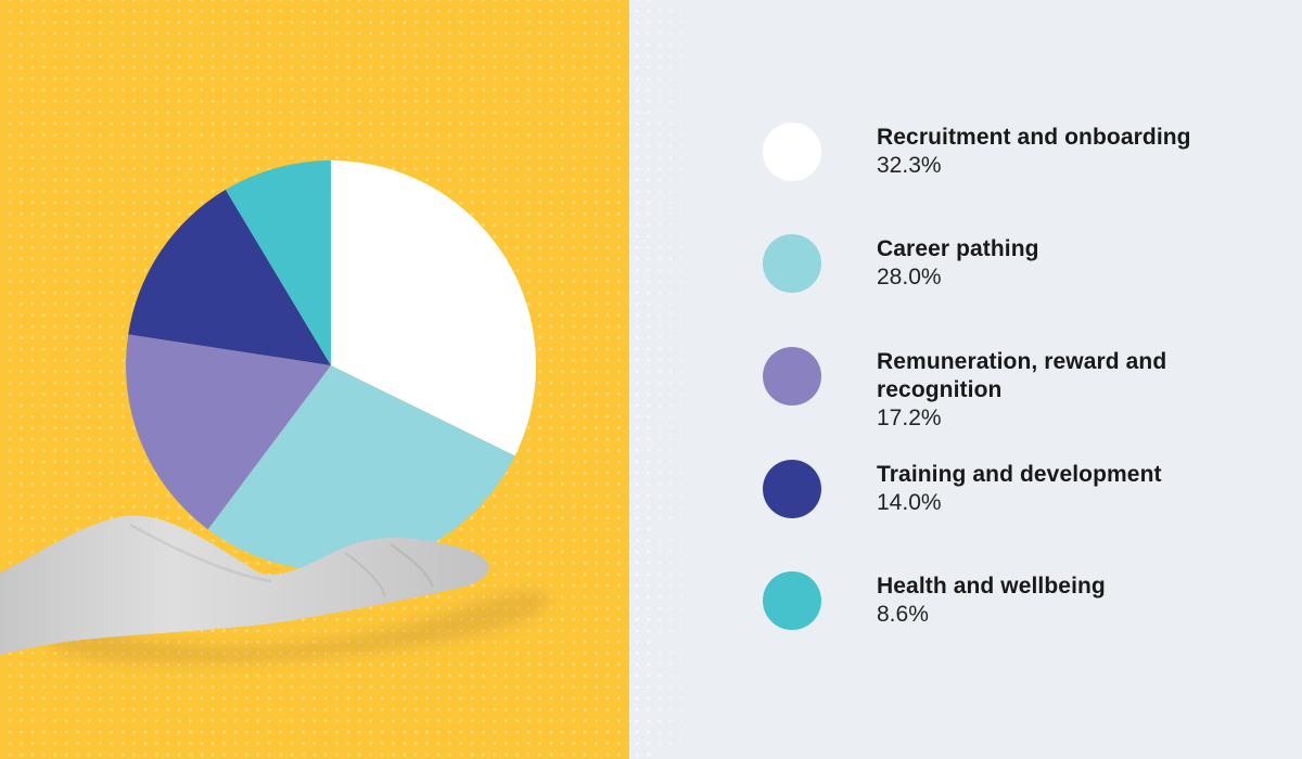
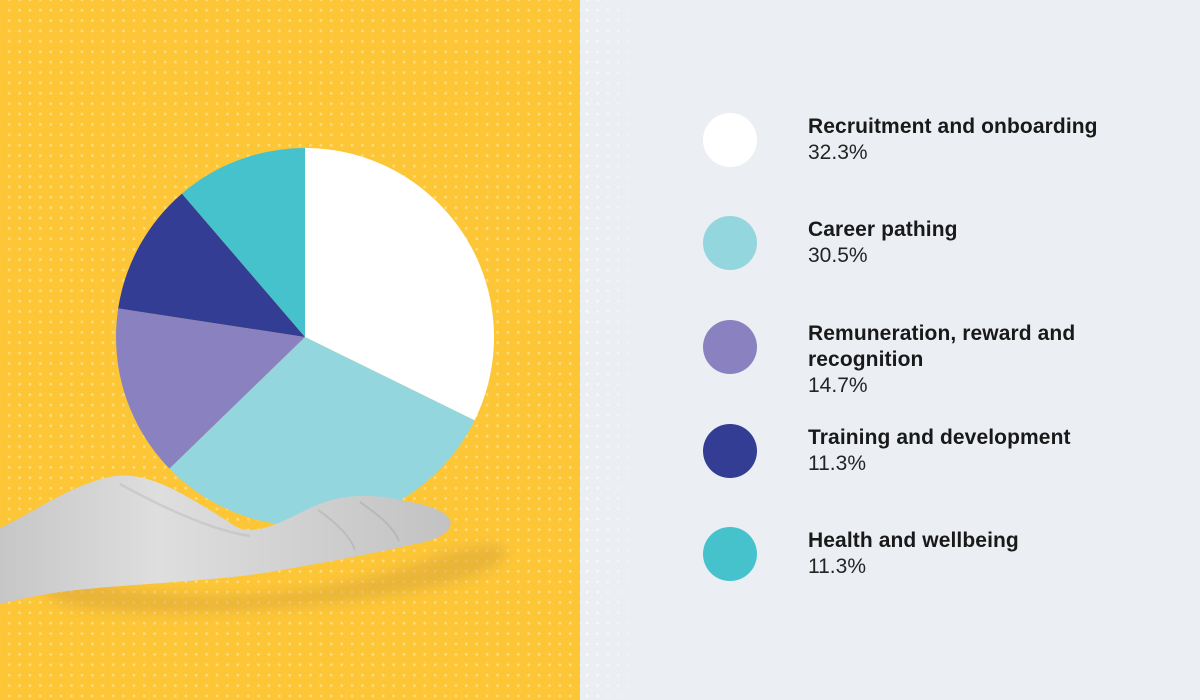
Career pathing: 28.0% -> 30.5%
Remuneration, reward and recognition: 17.2% -> 14.7%
Training and development: 14.0% -> 11.3%
Health and wellbeing: 8.6% -> 11.3%
